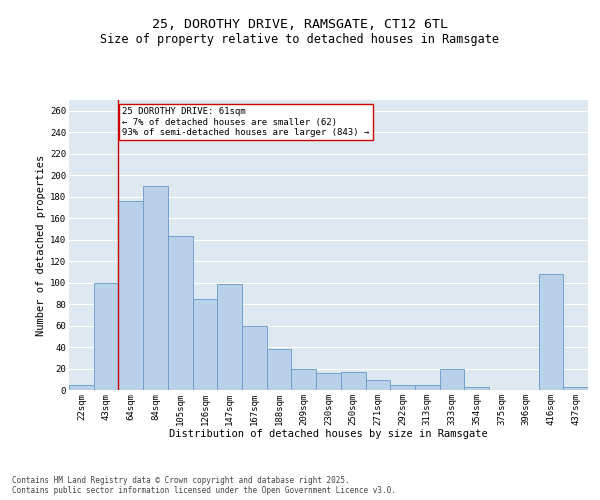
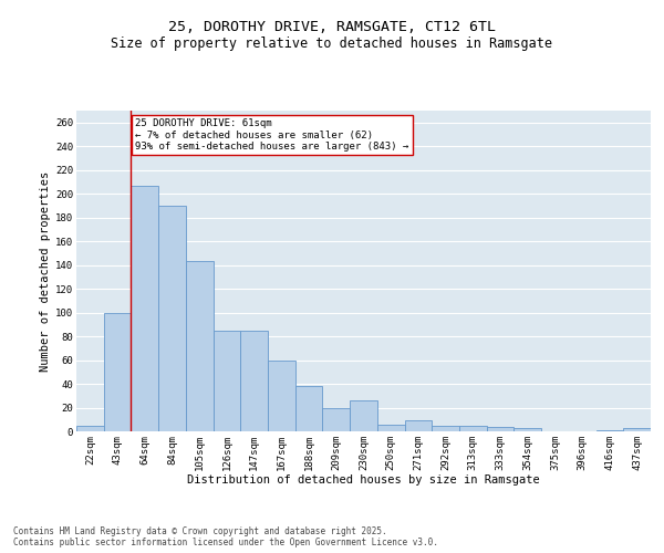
64sqm: 176 -> 207
147sqm: 99 -> 85
230sqm: 16 -> 26
250sqm: 17 -> 6
333sqm: 20 -> 4
416sqm: 108 -> 1
